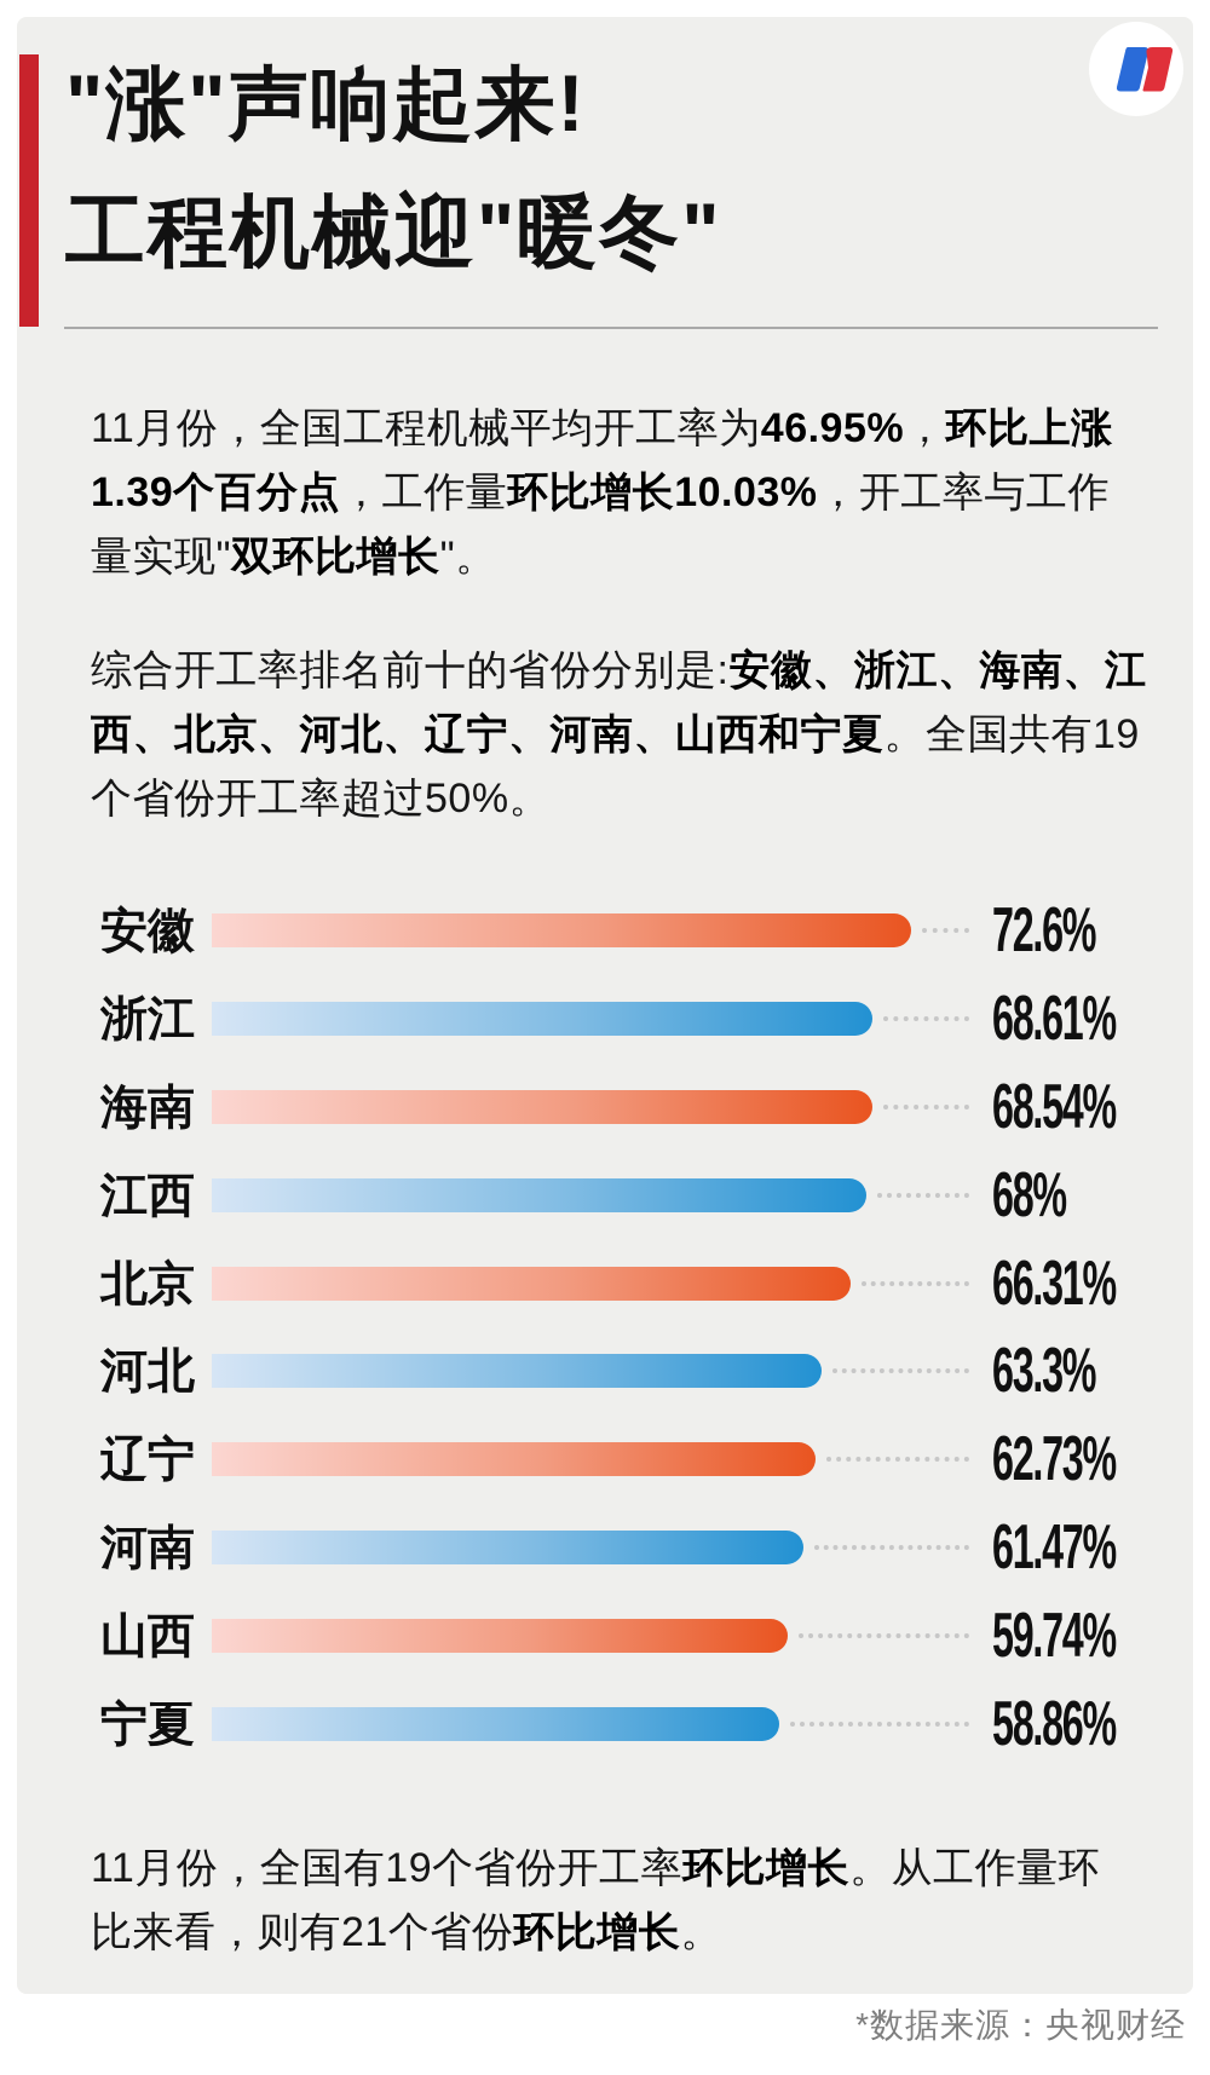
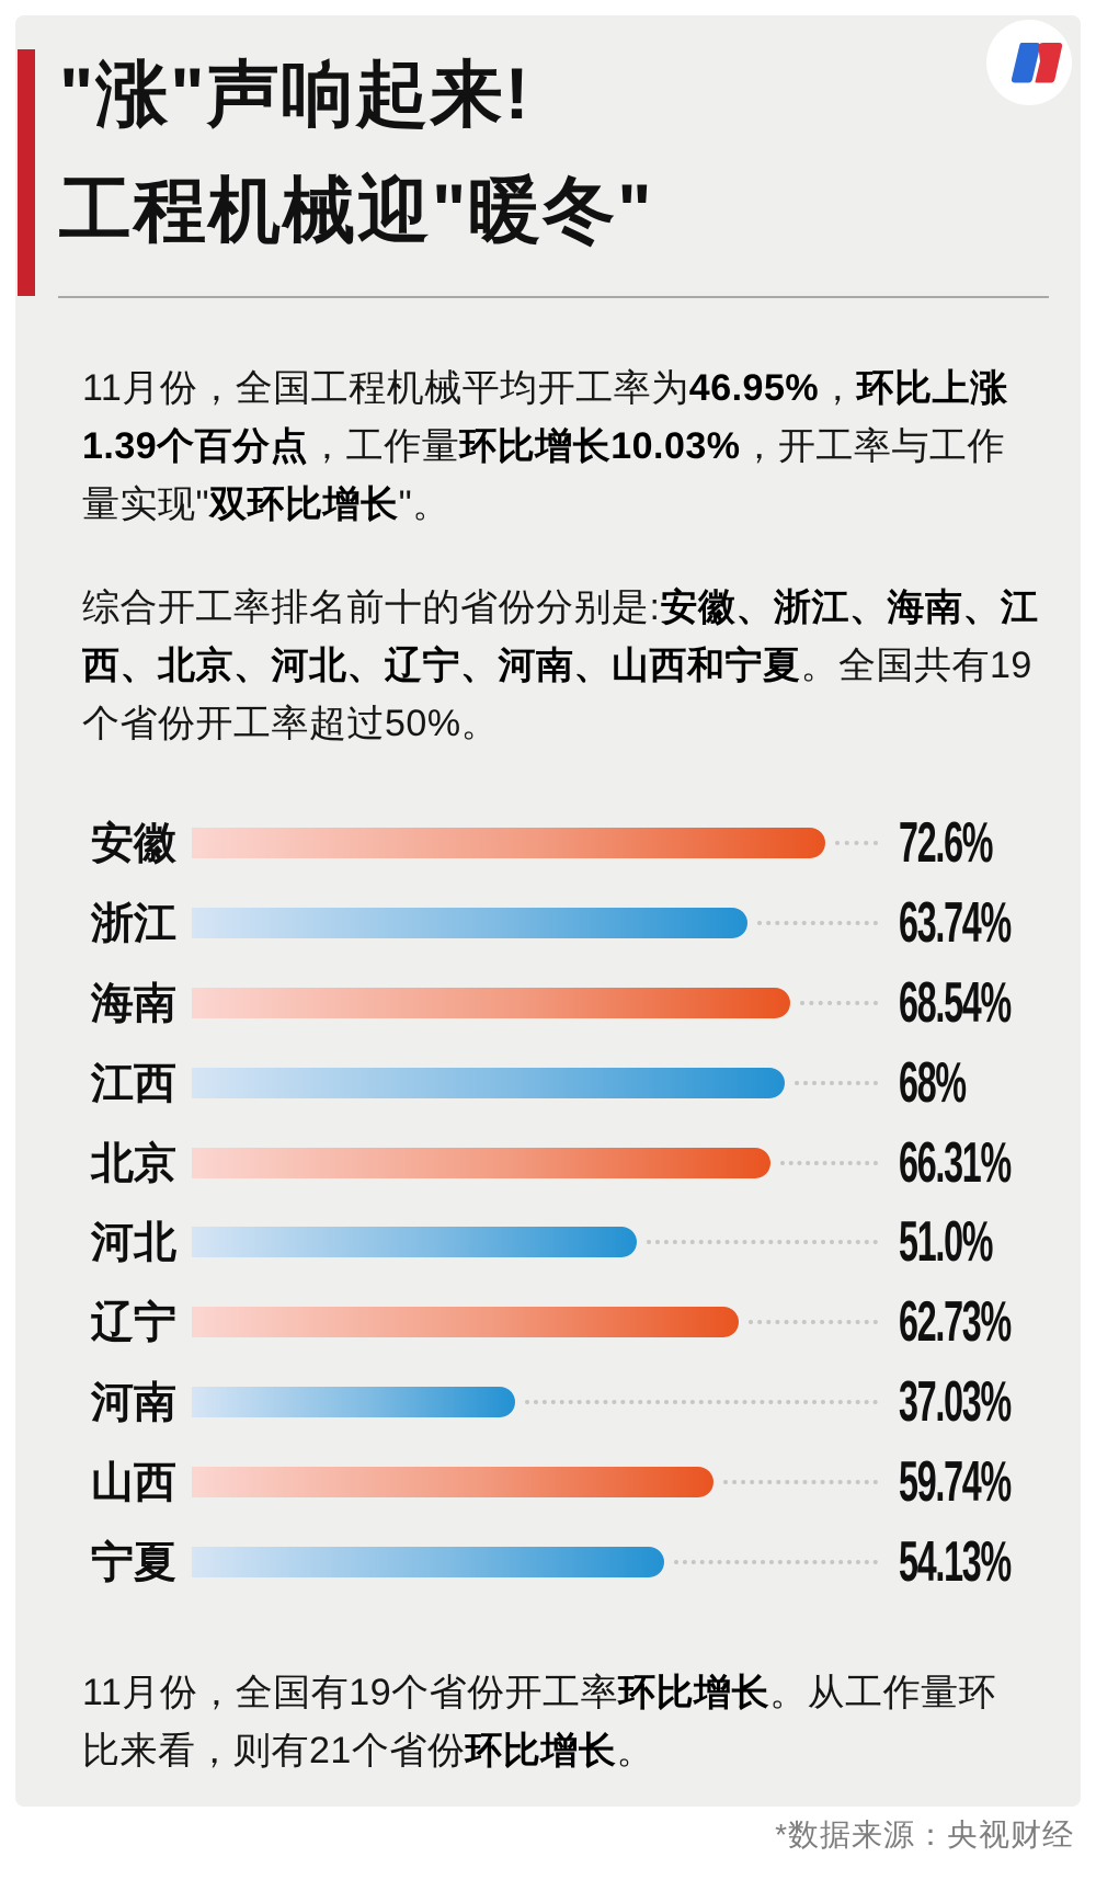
浙江: 68.61% -> 63.74%
河北: 63.3% -> 51.0%
河南: 61.47% -> 37.03%
宁夏: 58.86% -> 54.13%
